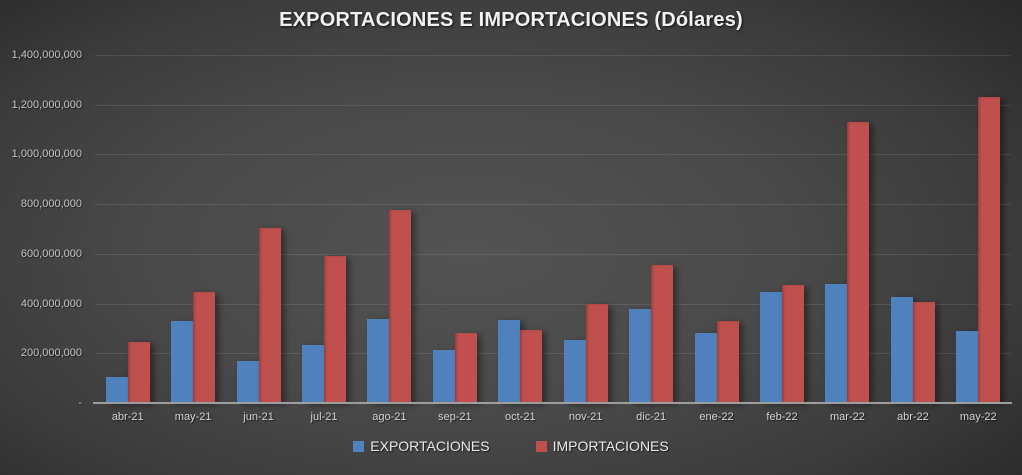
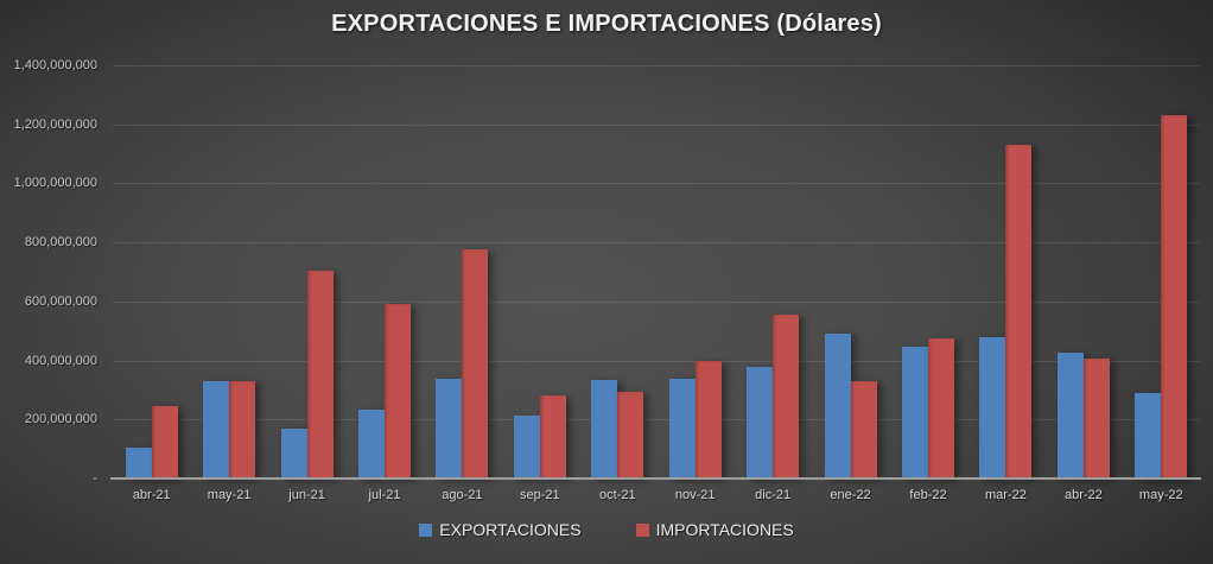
IMPORTACIONES/may-21: 440000000 -> 330000000
EXPORTACIONES/nov-21: 260000000 -> 340000000
EXPORTACIONES/ene-22: 280000000 -> 490000000
